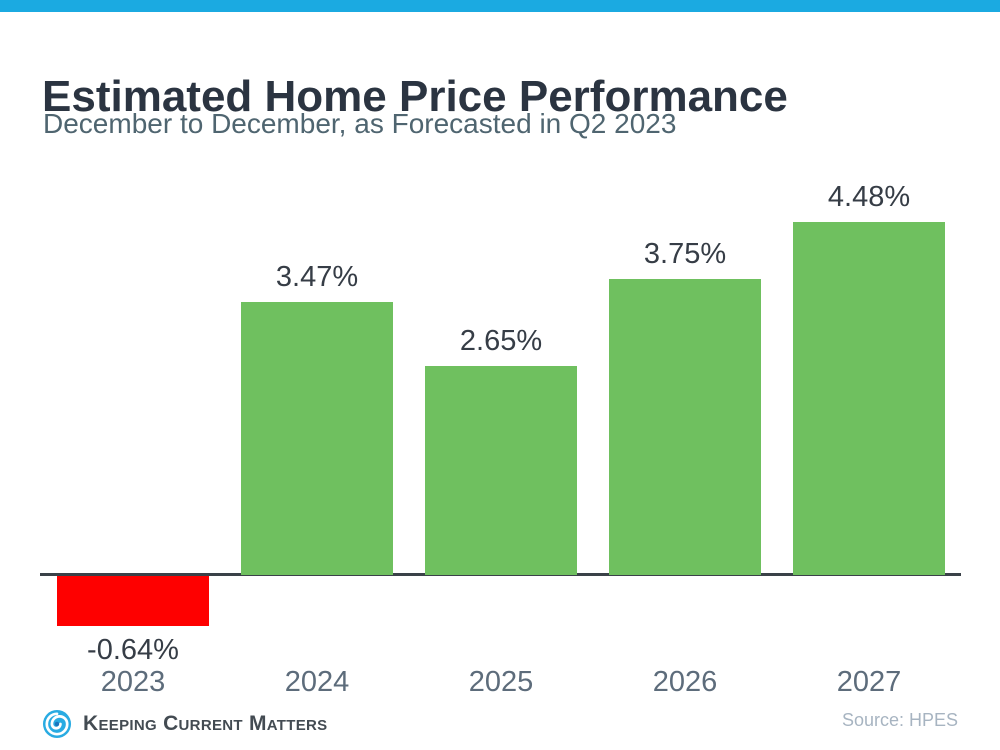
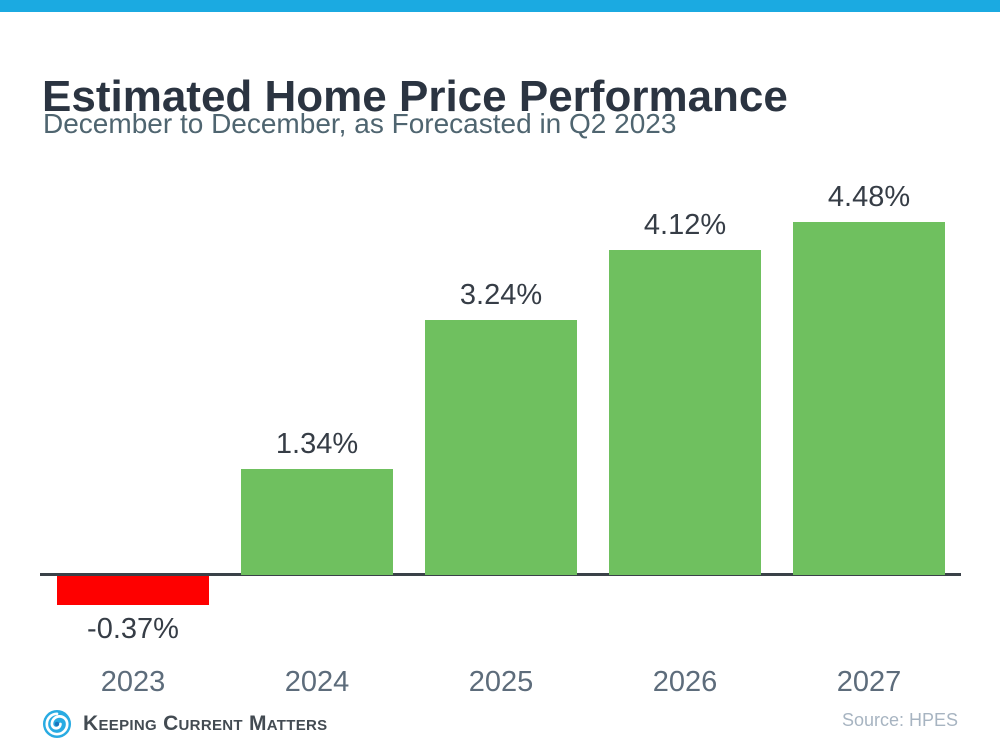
2023: -0.64% -> -0.37%
2024: 3.47% -> 1.34%
2025: 2.65% -> 3.24%
2026: 3.75% -> 4.12%
